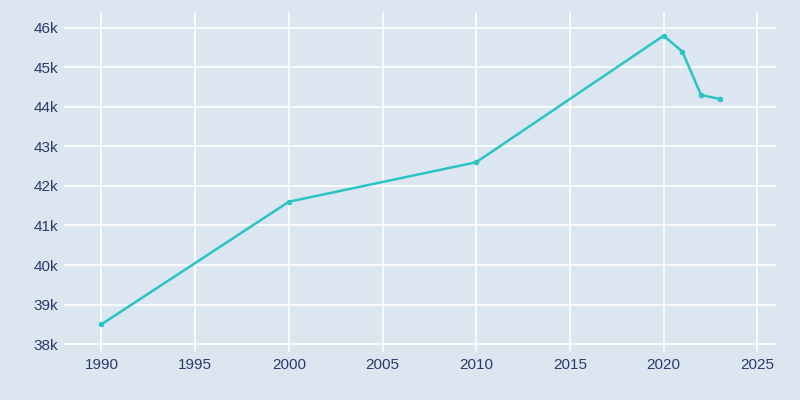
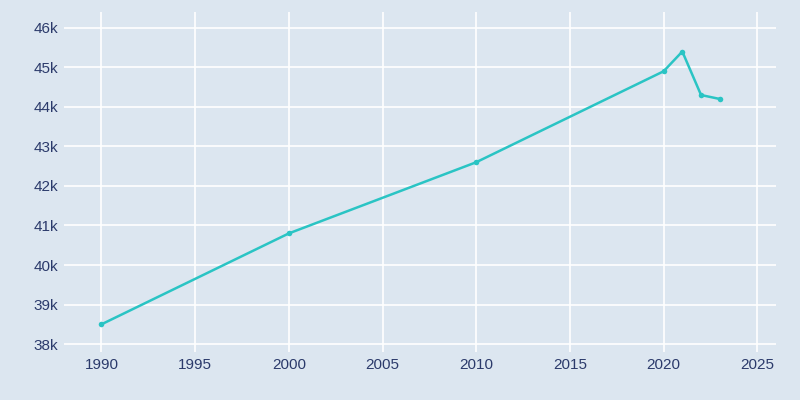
2000: 41.6k -> 40.8k
2020: 45.8k -> 44.9k
